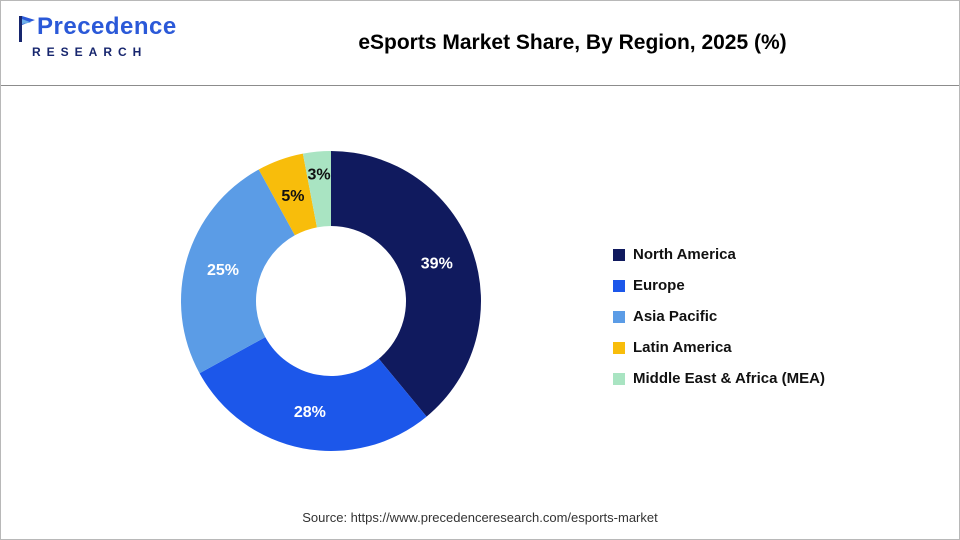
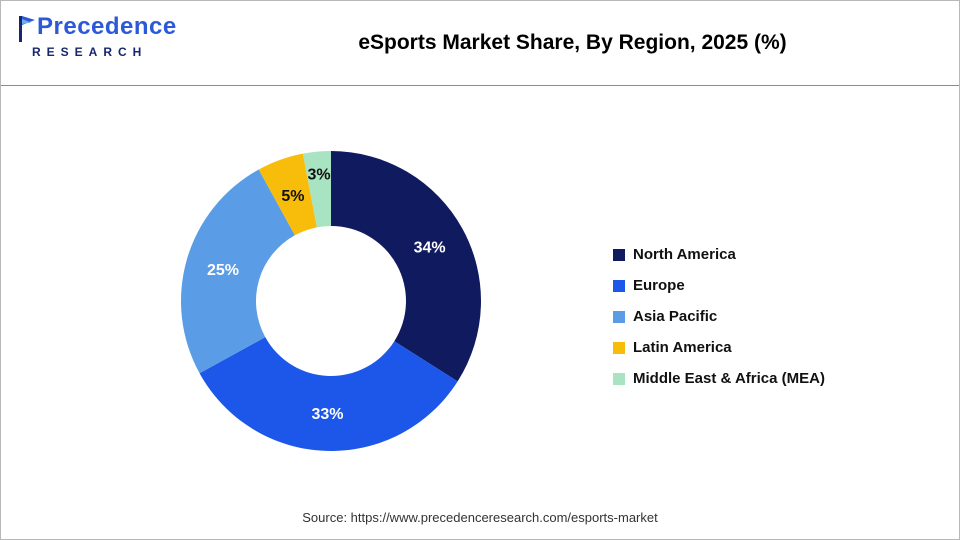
North America: 39% -> 34%
Europe: 28% -> 33%
